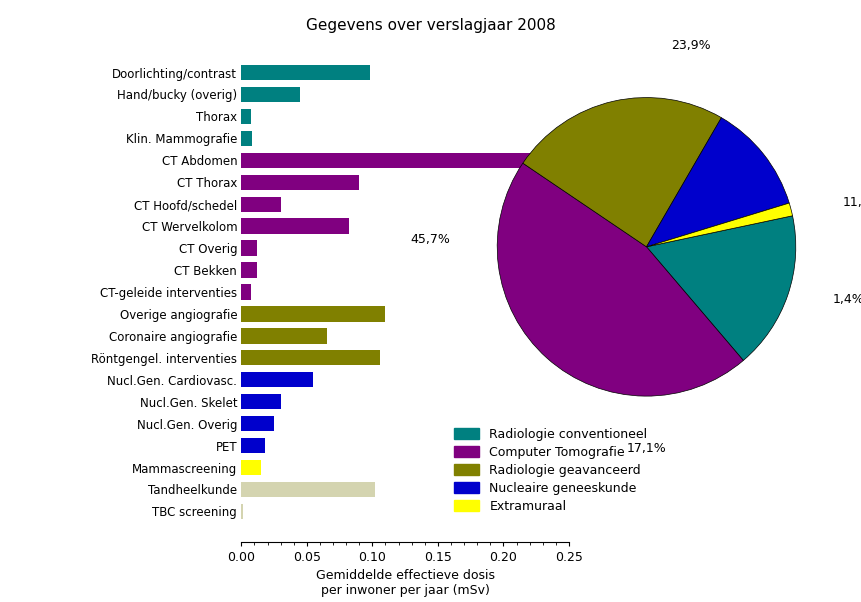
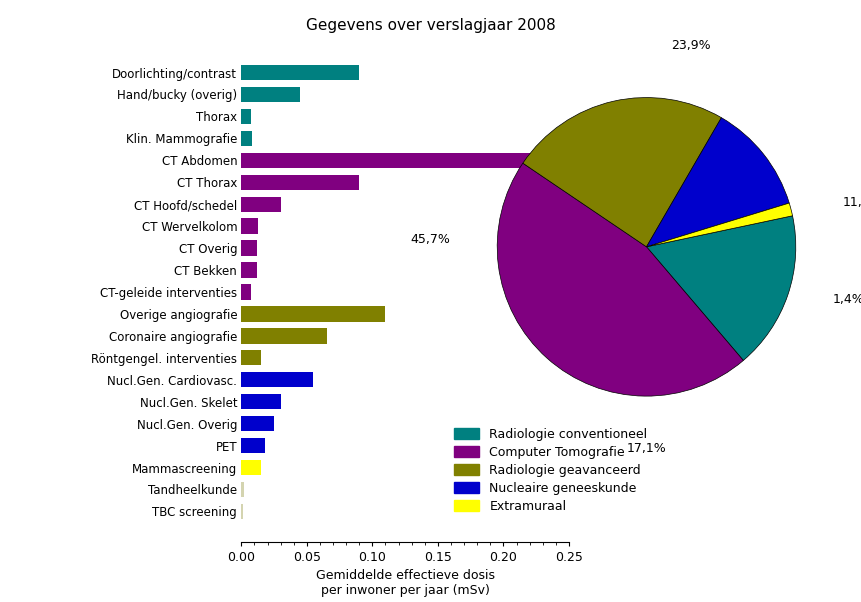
Doorlichting/contrast: 0.098 -> 0.090
CT Wervelkolom: 0.082 -> 0.013
Röntgengel. interventies: 0.106 -> 0.015
Tandheelkunde: 0.102 -> 0.002
